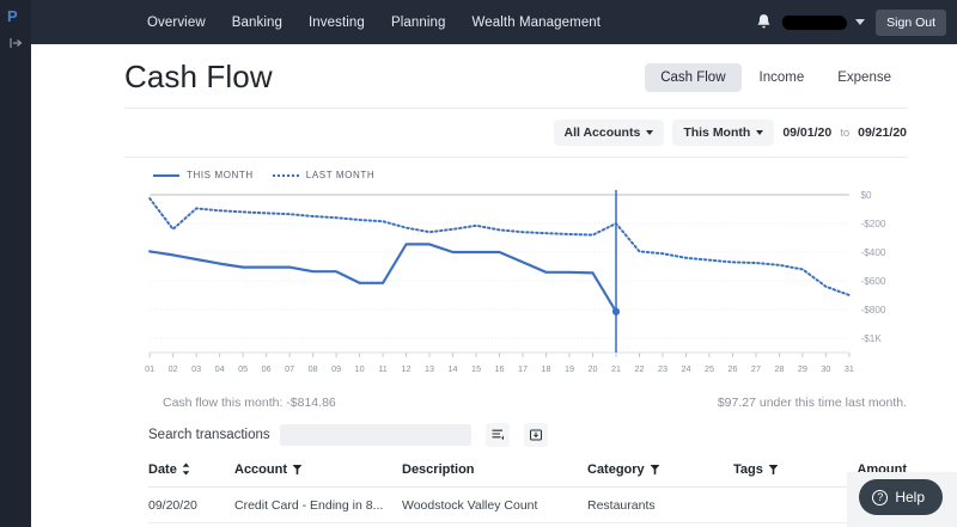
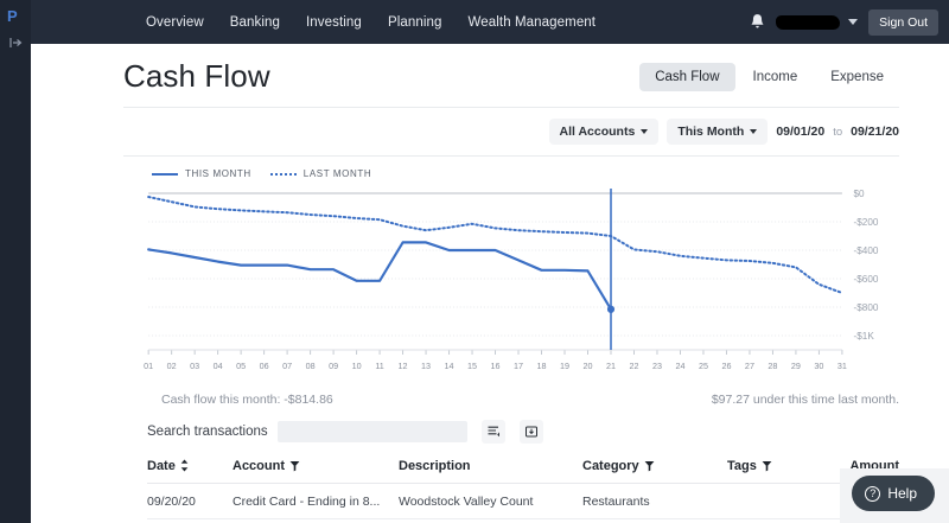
LAST MONTH/02: -$240 -> -$60
LAST MONTH/21: -$200 -> -$300
